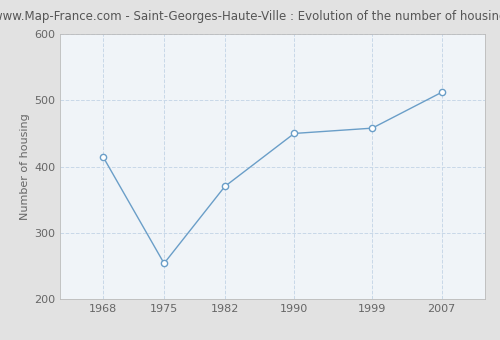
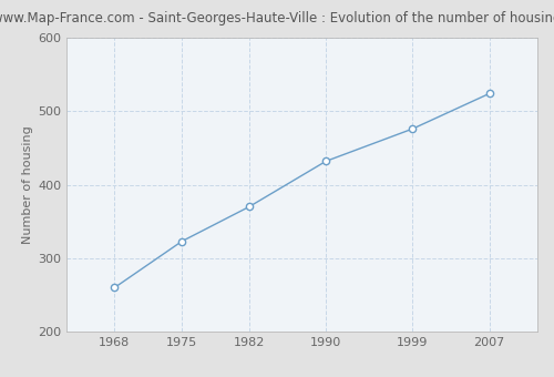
1968: 414 -> 260
1975: 254 -> 323
1990: 450 -> 432
1999: 458 -> 476
2007: 512 -> 524
